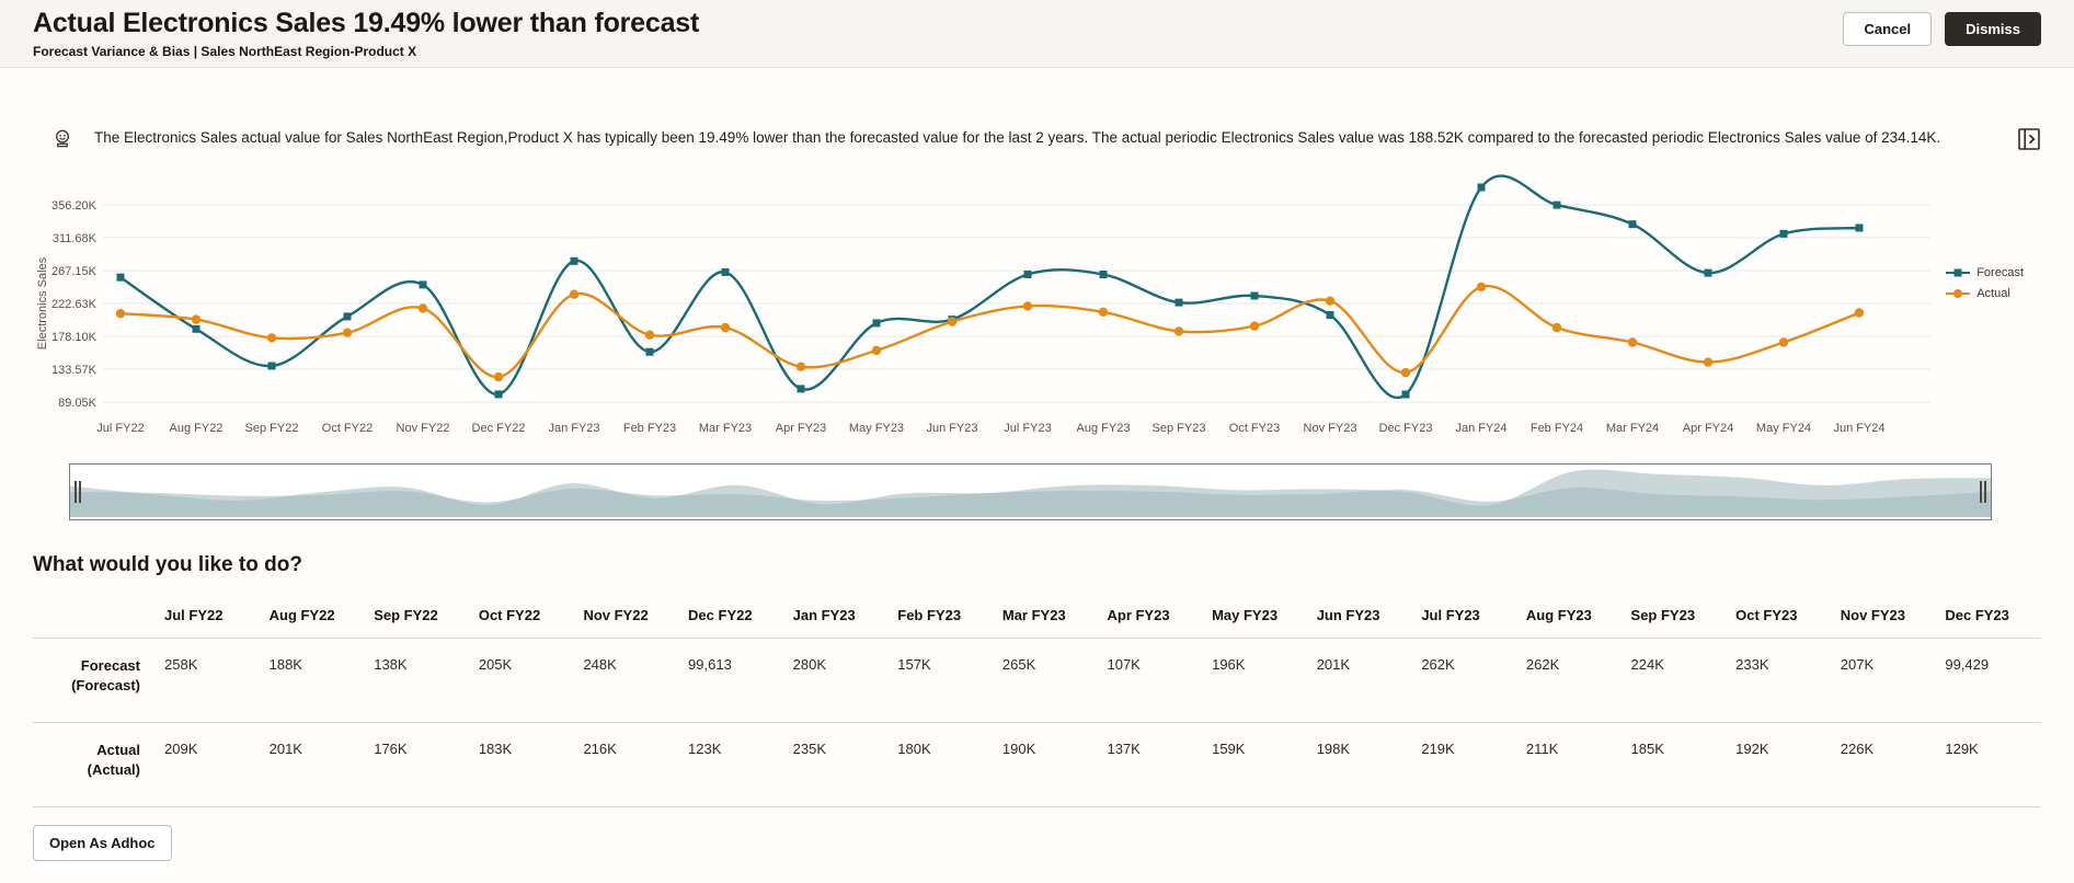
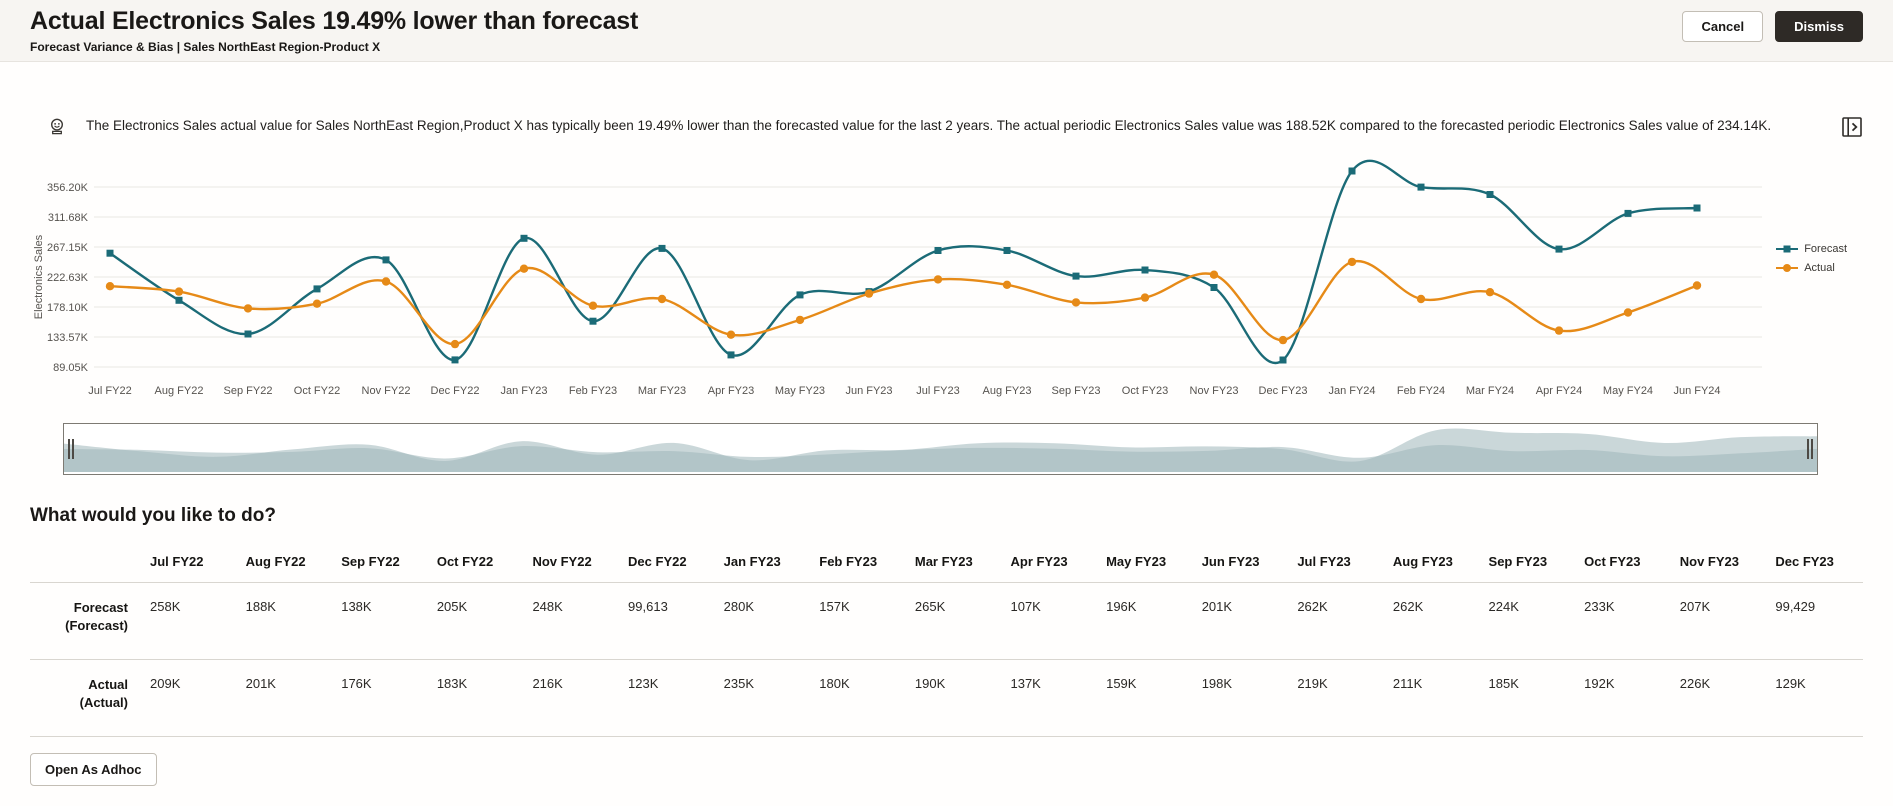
Forecast/Mar FY24: 330K -> 340K
Actual/Mar FY24: 170K -> 200K
